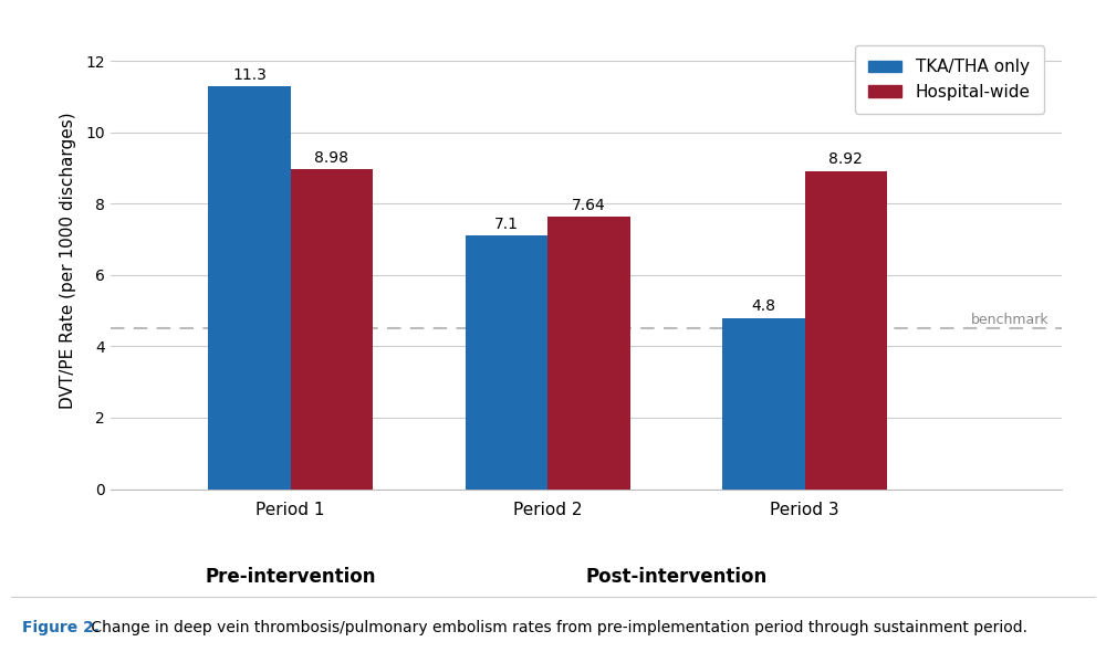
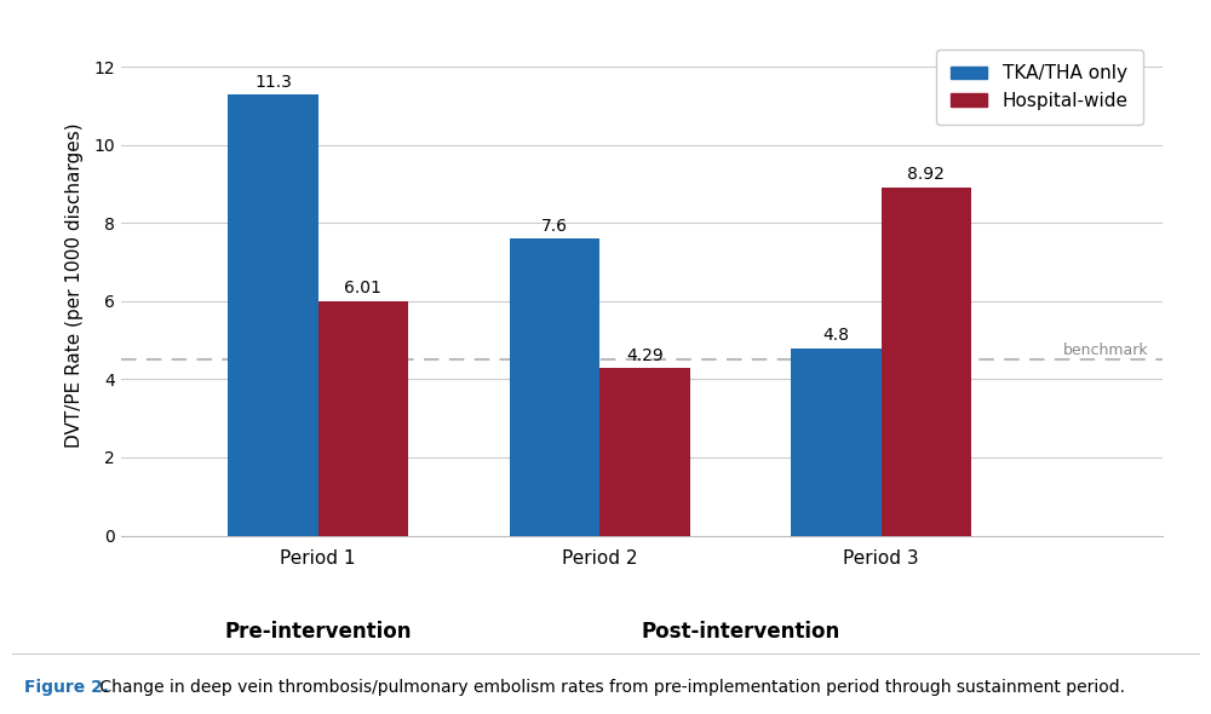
Hospital-wide/Period 1: 8.98 -> 6.01
TKA/THA only/Period 2: 7.1 -> 7.6
Hospital-wide/Period 2: 7.64 -> 4.29
